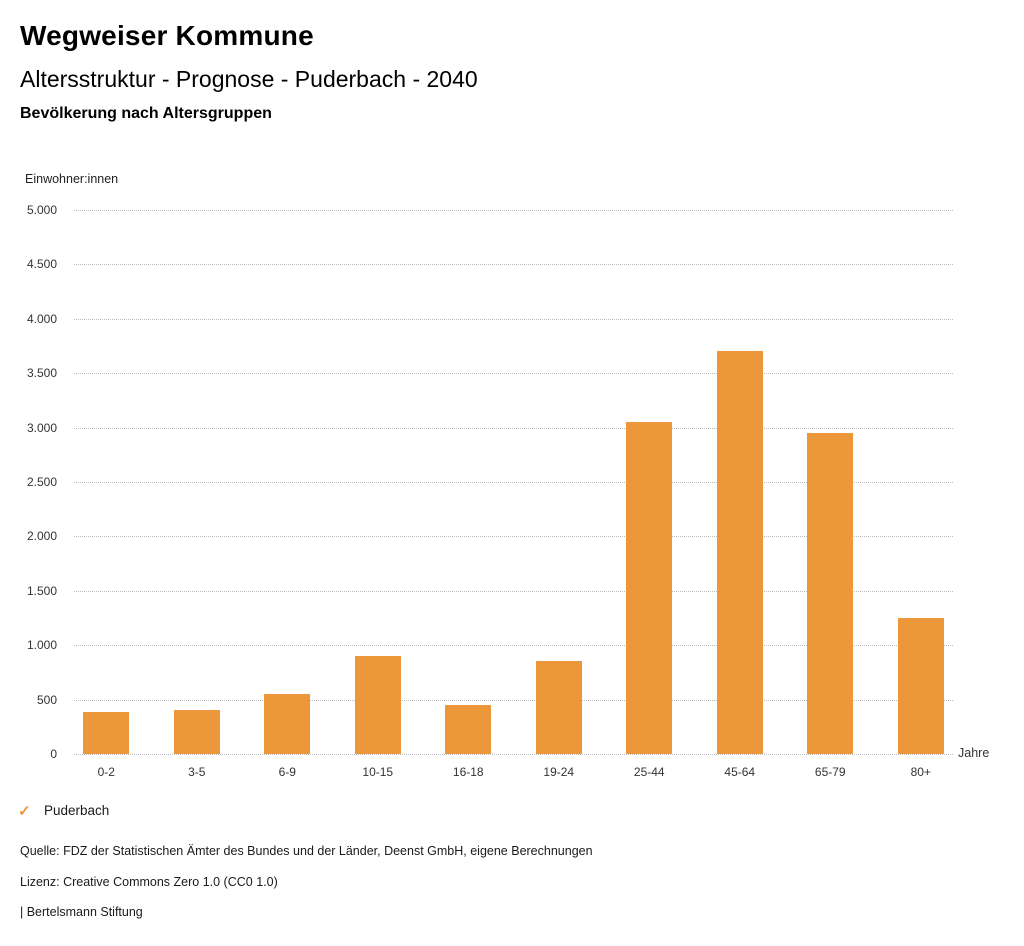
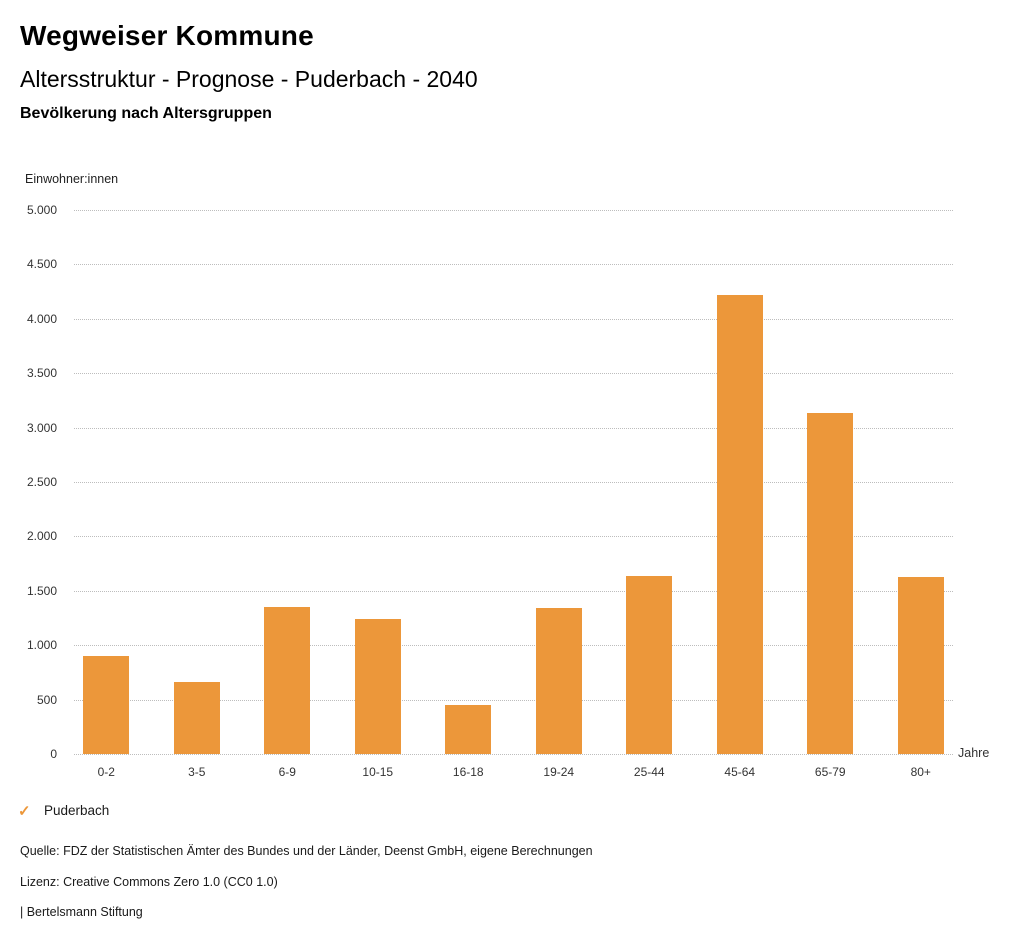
0-2: 390 -> 900
3-5: 400 -> 660
6-9: 560 -> 1350
10-15: 900 -> 1240
19-24: 860 -> 1340
25-44: 3050 -> 1640
45-64: 3700 -> 4220
65-79: 2950 -> 3130
80+: 1250 -> 1630
